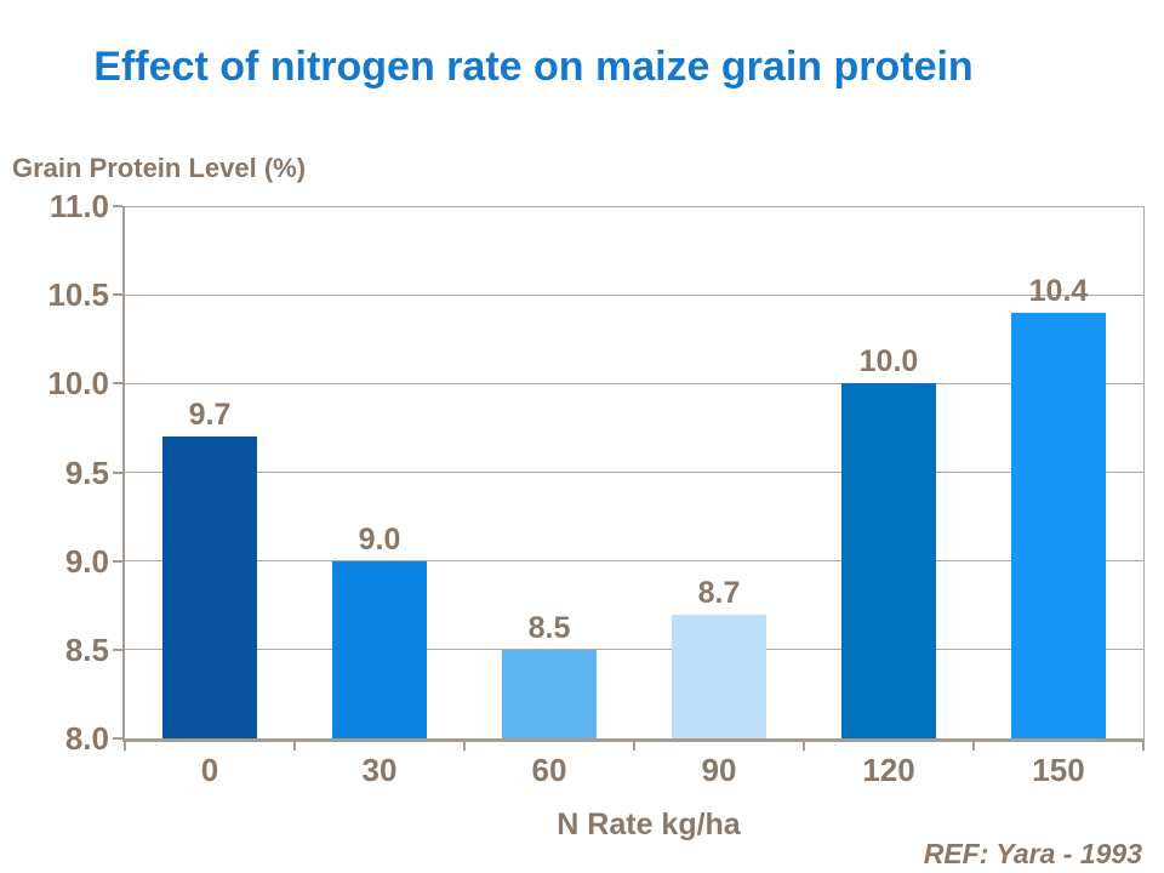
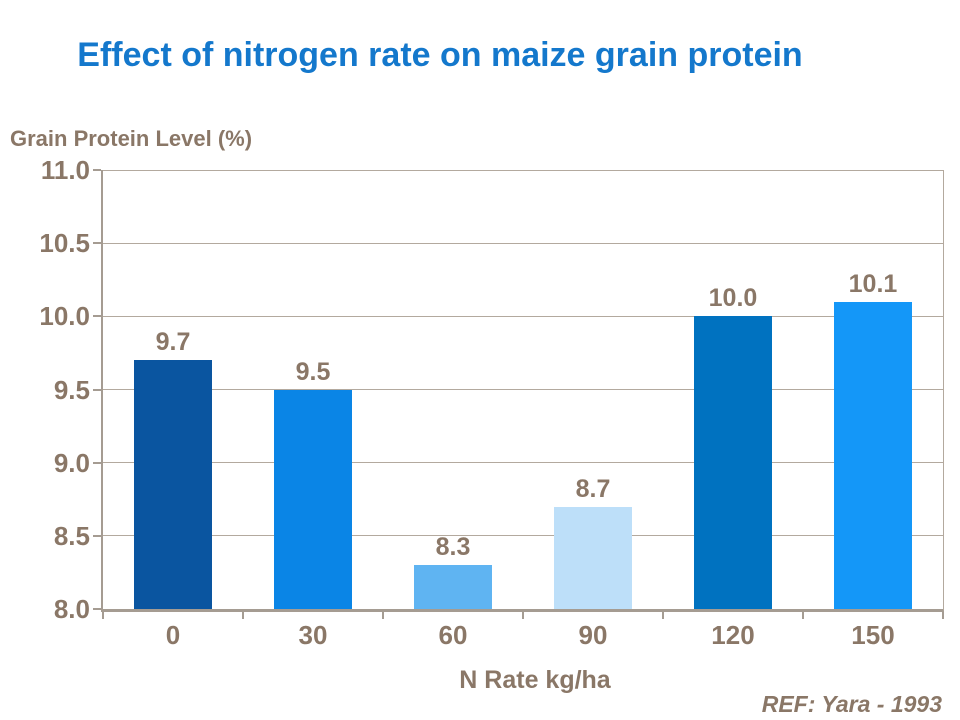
30: 9.0 -> 9.5
60: 8.5 -> 8.3
150: 10.4 -> 10.1
